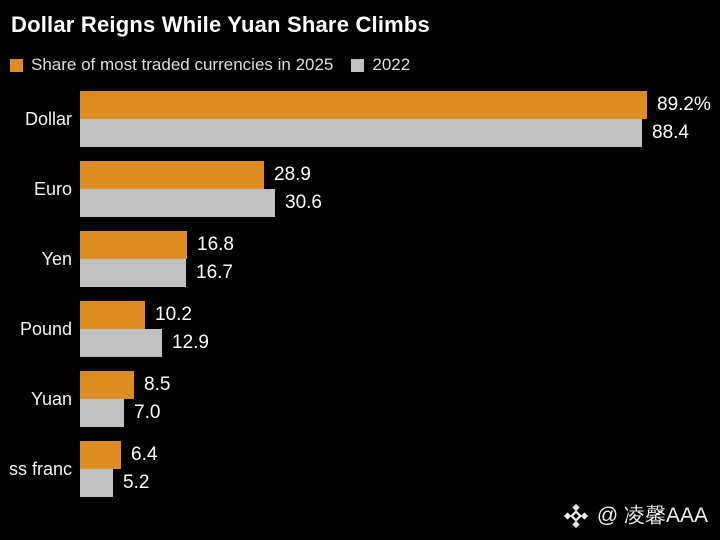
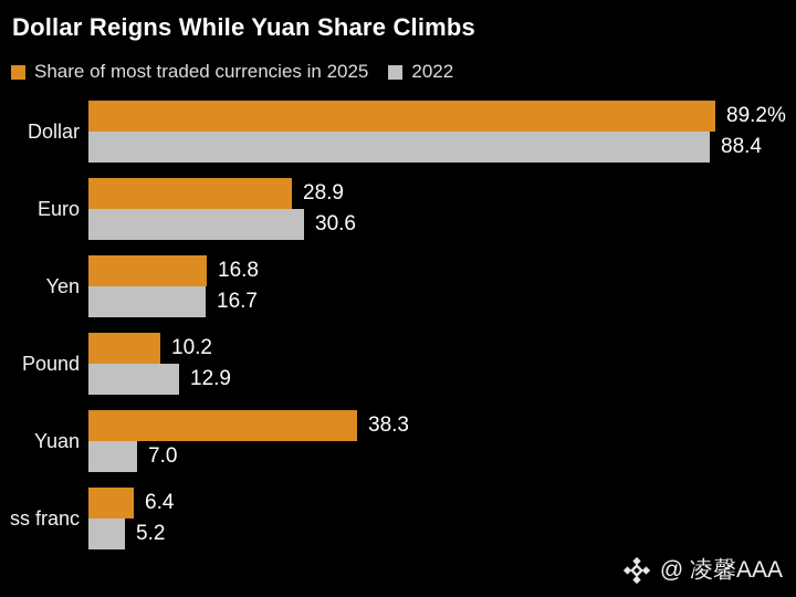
Share of most traded currencies in 2025/Yuan: 8.5 -> 38.3
